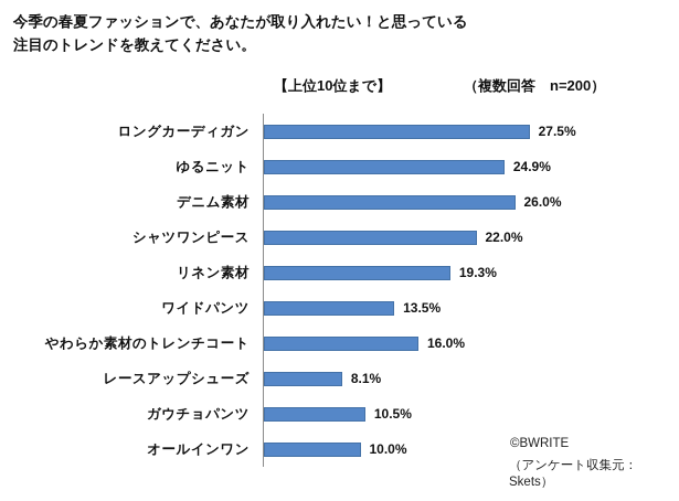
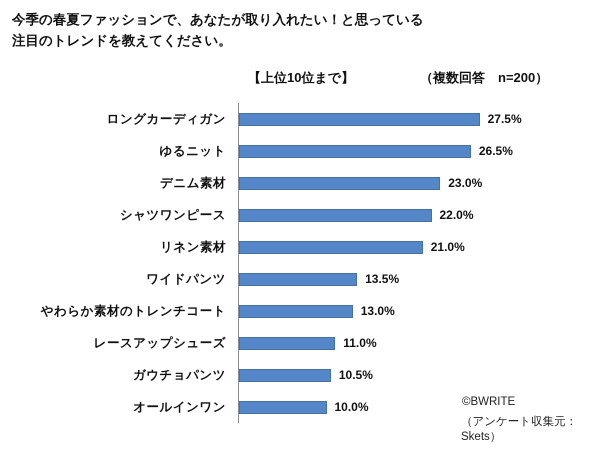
ゆるニット: 24.9% -> 26.5%
デニム素材: 26.0% -> 23.0%
リネン素材: 19.3% -> 21.0%
やわらか素材のトレンチコート: 16.0% -> 13.0%
レースアップシューズ: 8.1% -> 11.0%
